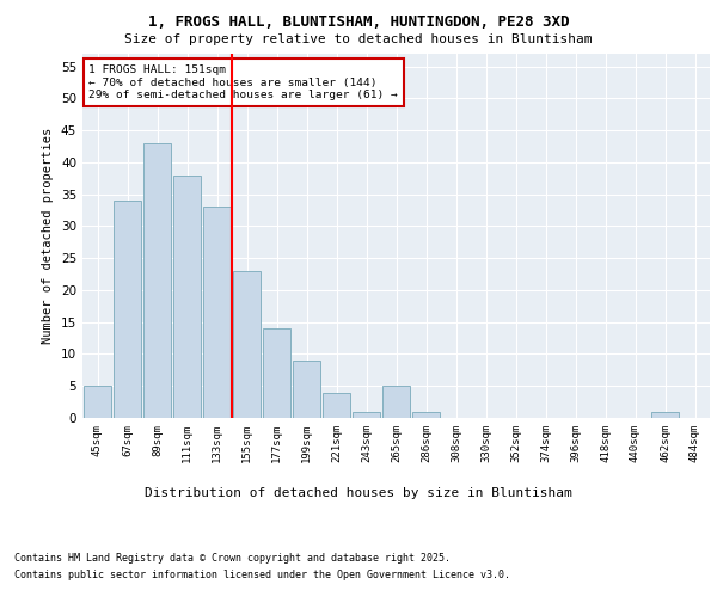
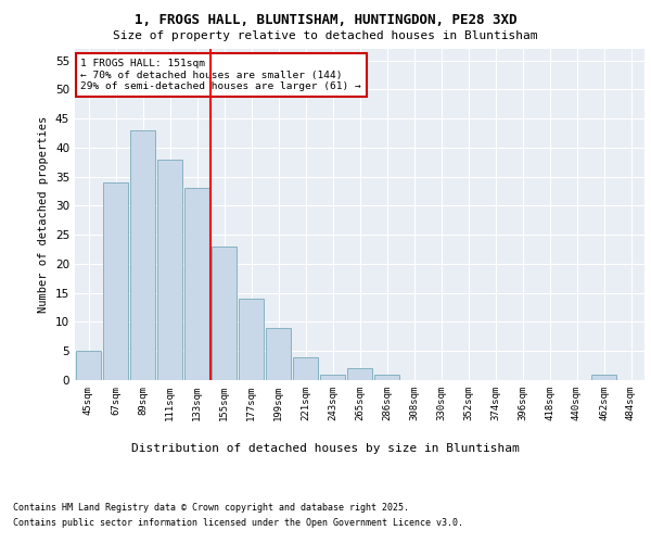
265sqm: 5 -> 2
